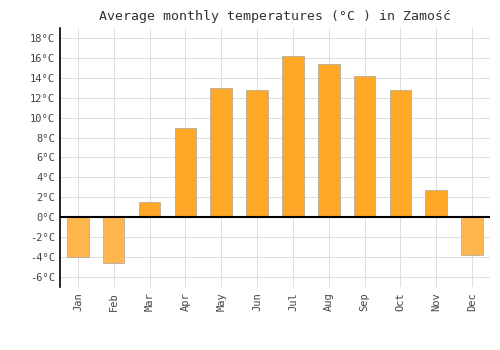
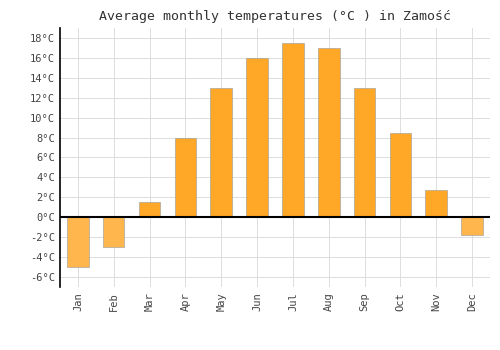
Jan: -4.0°C -> -5.0°C
Feb: -4.6°C -> -3.0°C
Apr: 9.0°C -> 8.0°C
Jun: 12.8°C -> 16.0°C
Jul: 16.2°C -> 17.5°C
Aug: 15.4°C -> 17.0°C
Sep: 14.2°C -> 13.0°C
Oct: 12.8°C -> 8.5°C
Dec: -3.8°C -> -1.8°C
